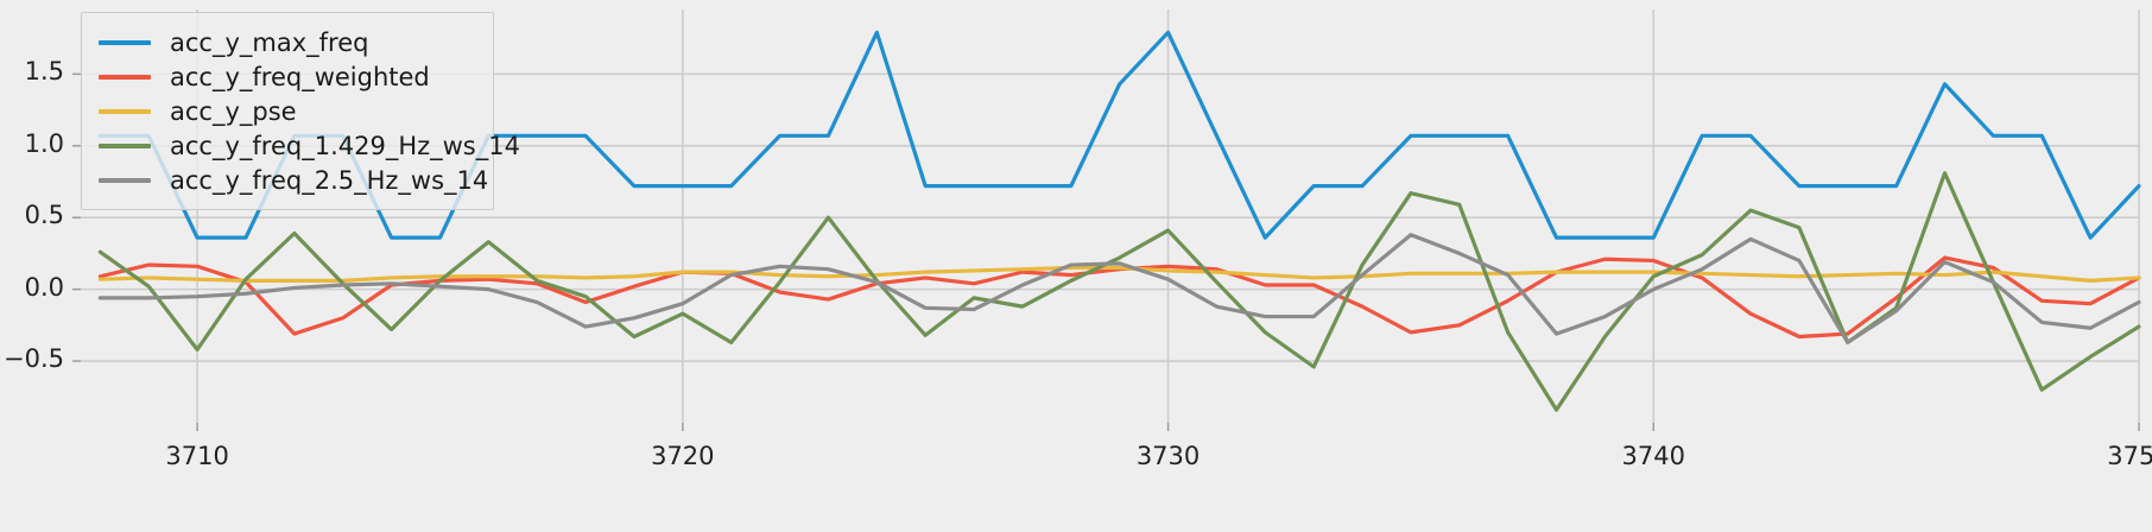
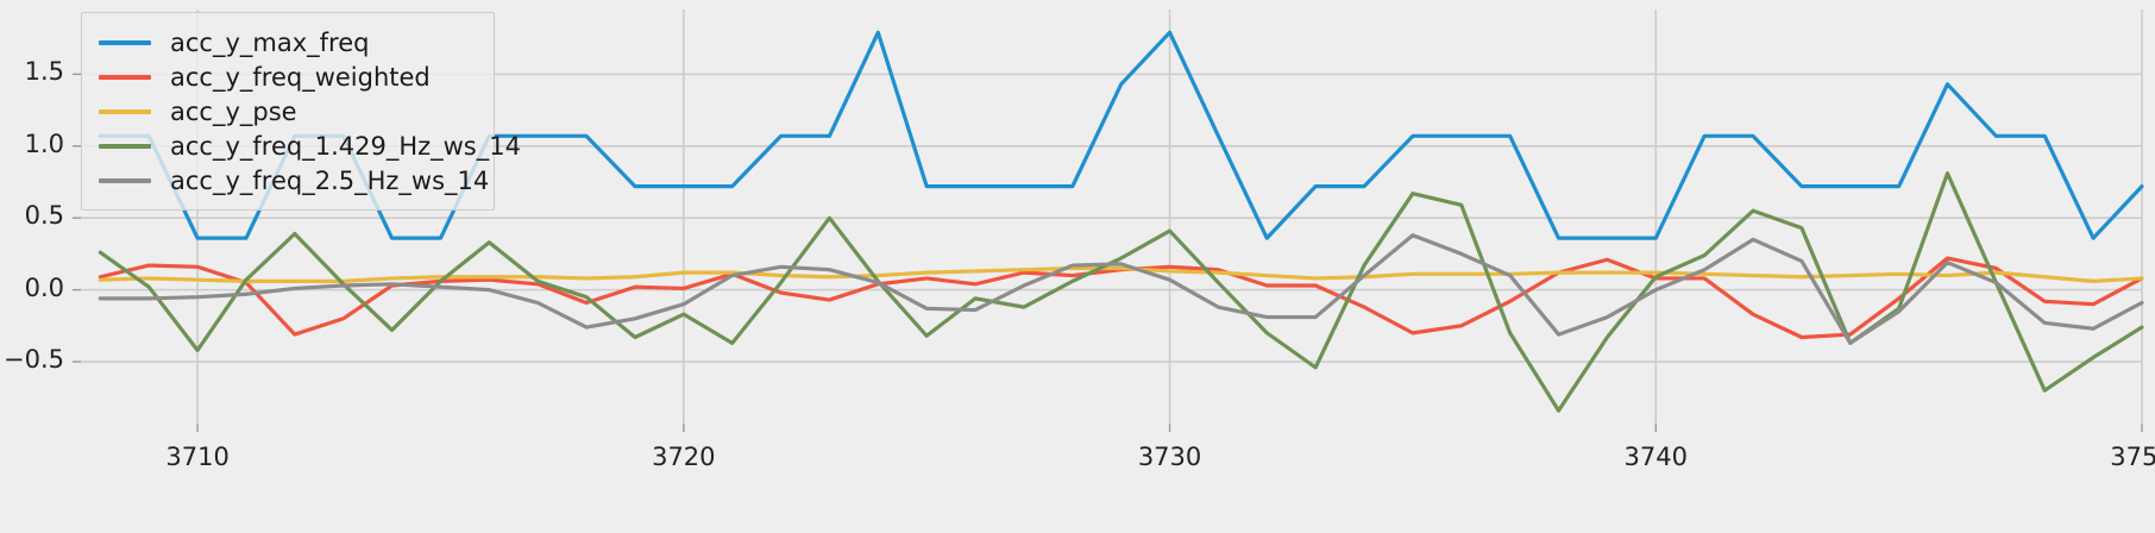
acc_y_freq_weighted/3720: 0.12 -> 0.01
acc_y_freq_weighted/3740: 0.20 -> 0.08
